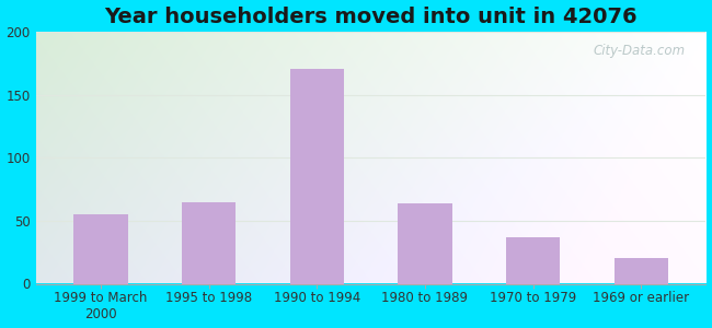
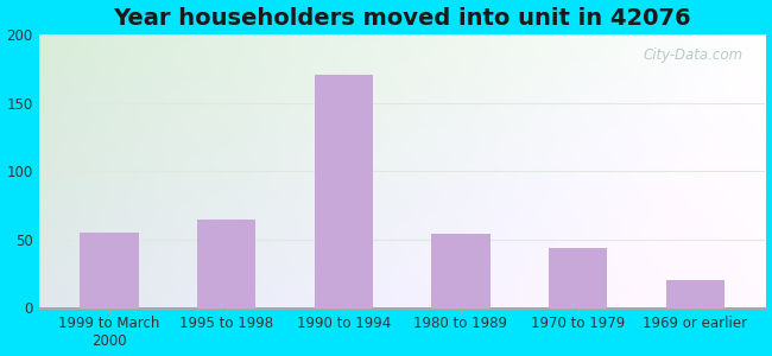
1980 to 1989: 64 -> 54
1970 to 1979: 37 -> 44
